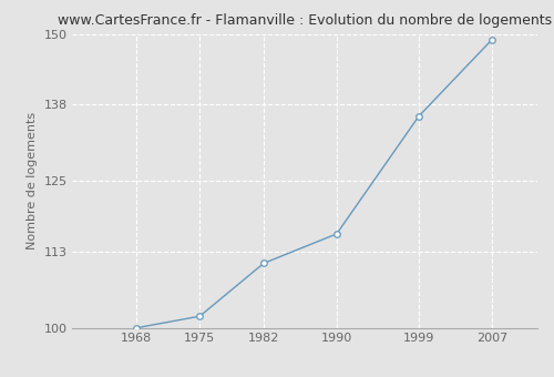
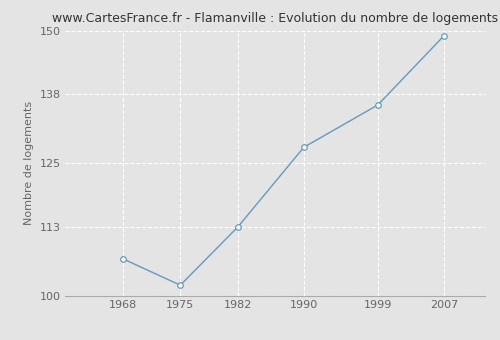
1968: 100 -> 107
1982: 111 -> 113
1990: 116 -> 128
